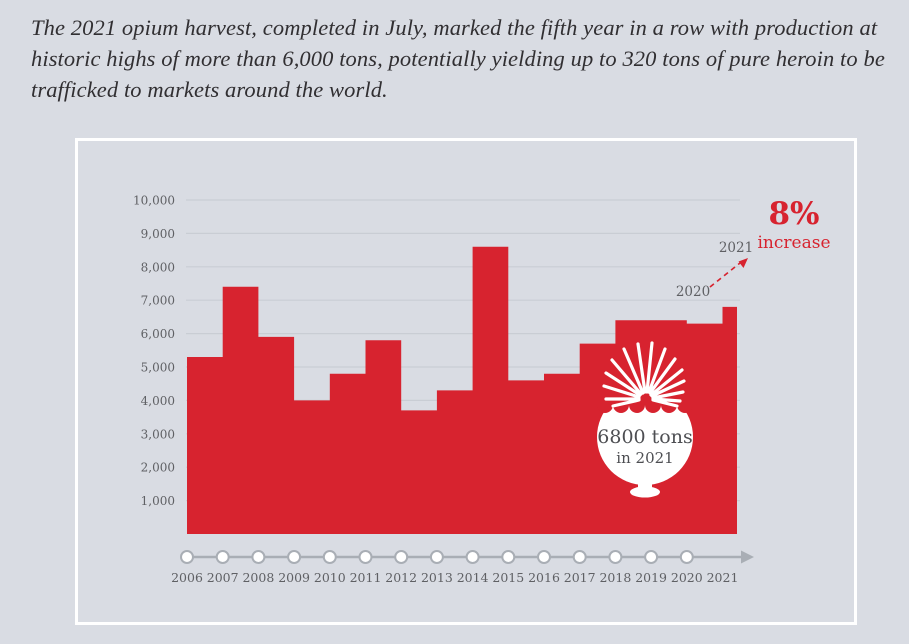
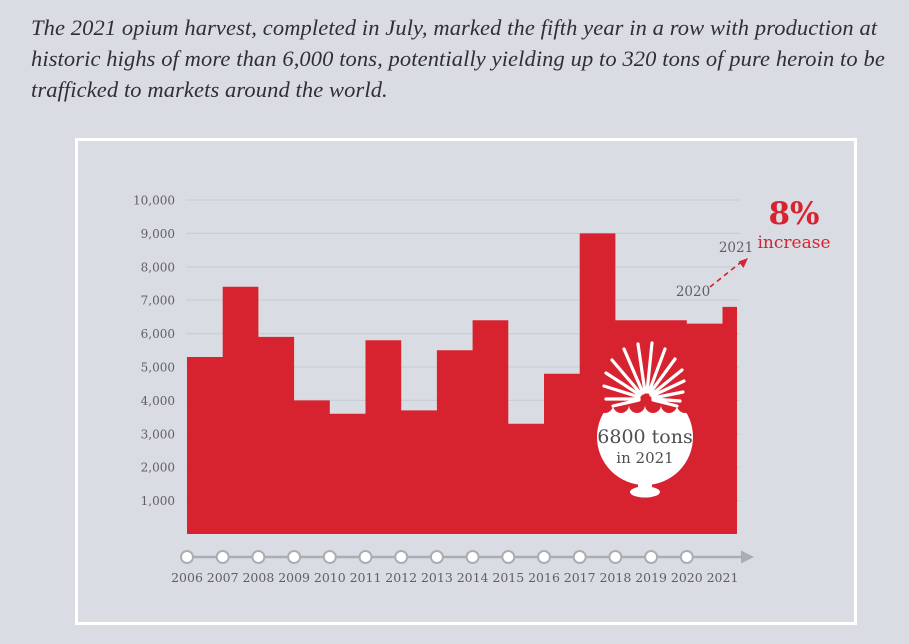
2010: 4800 -> 3600
2013: 4300 -> 5500
2014: 8600 -> 6400
2015: 4600 -> 3300
2017: 5700 -> 9000
